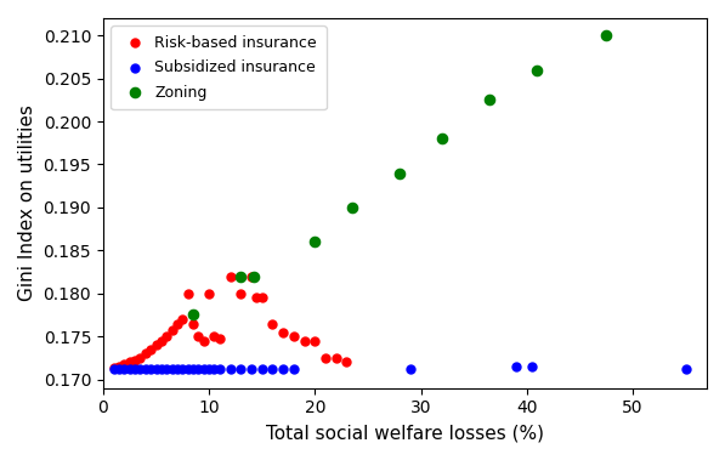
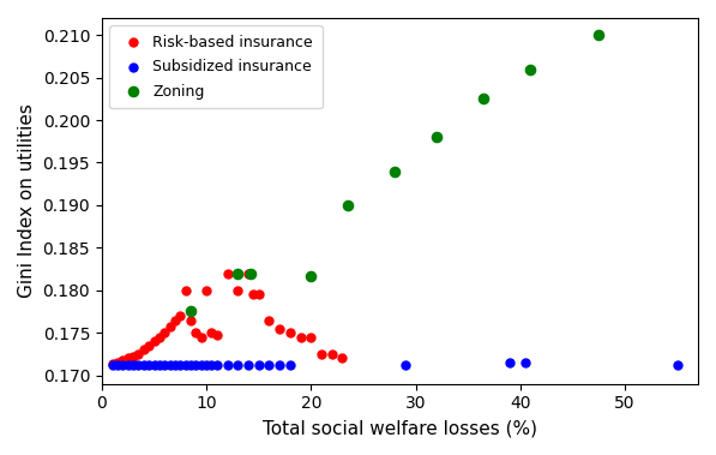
Zoning/20: 0.1860 -> 0.1816
